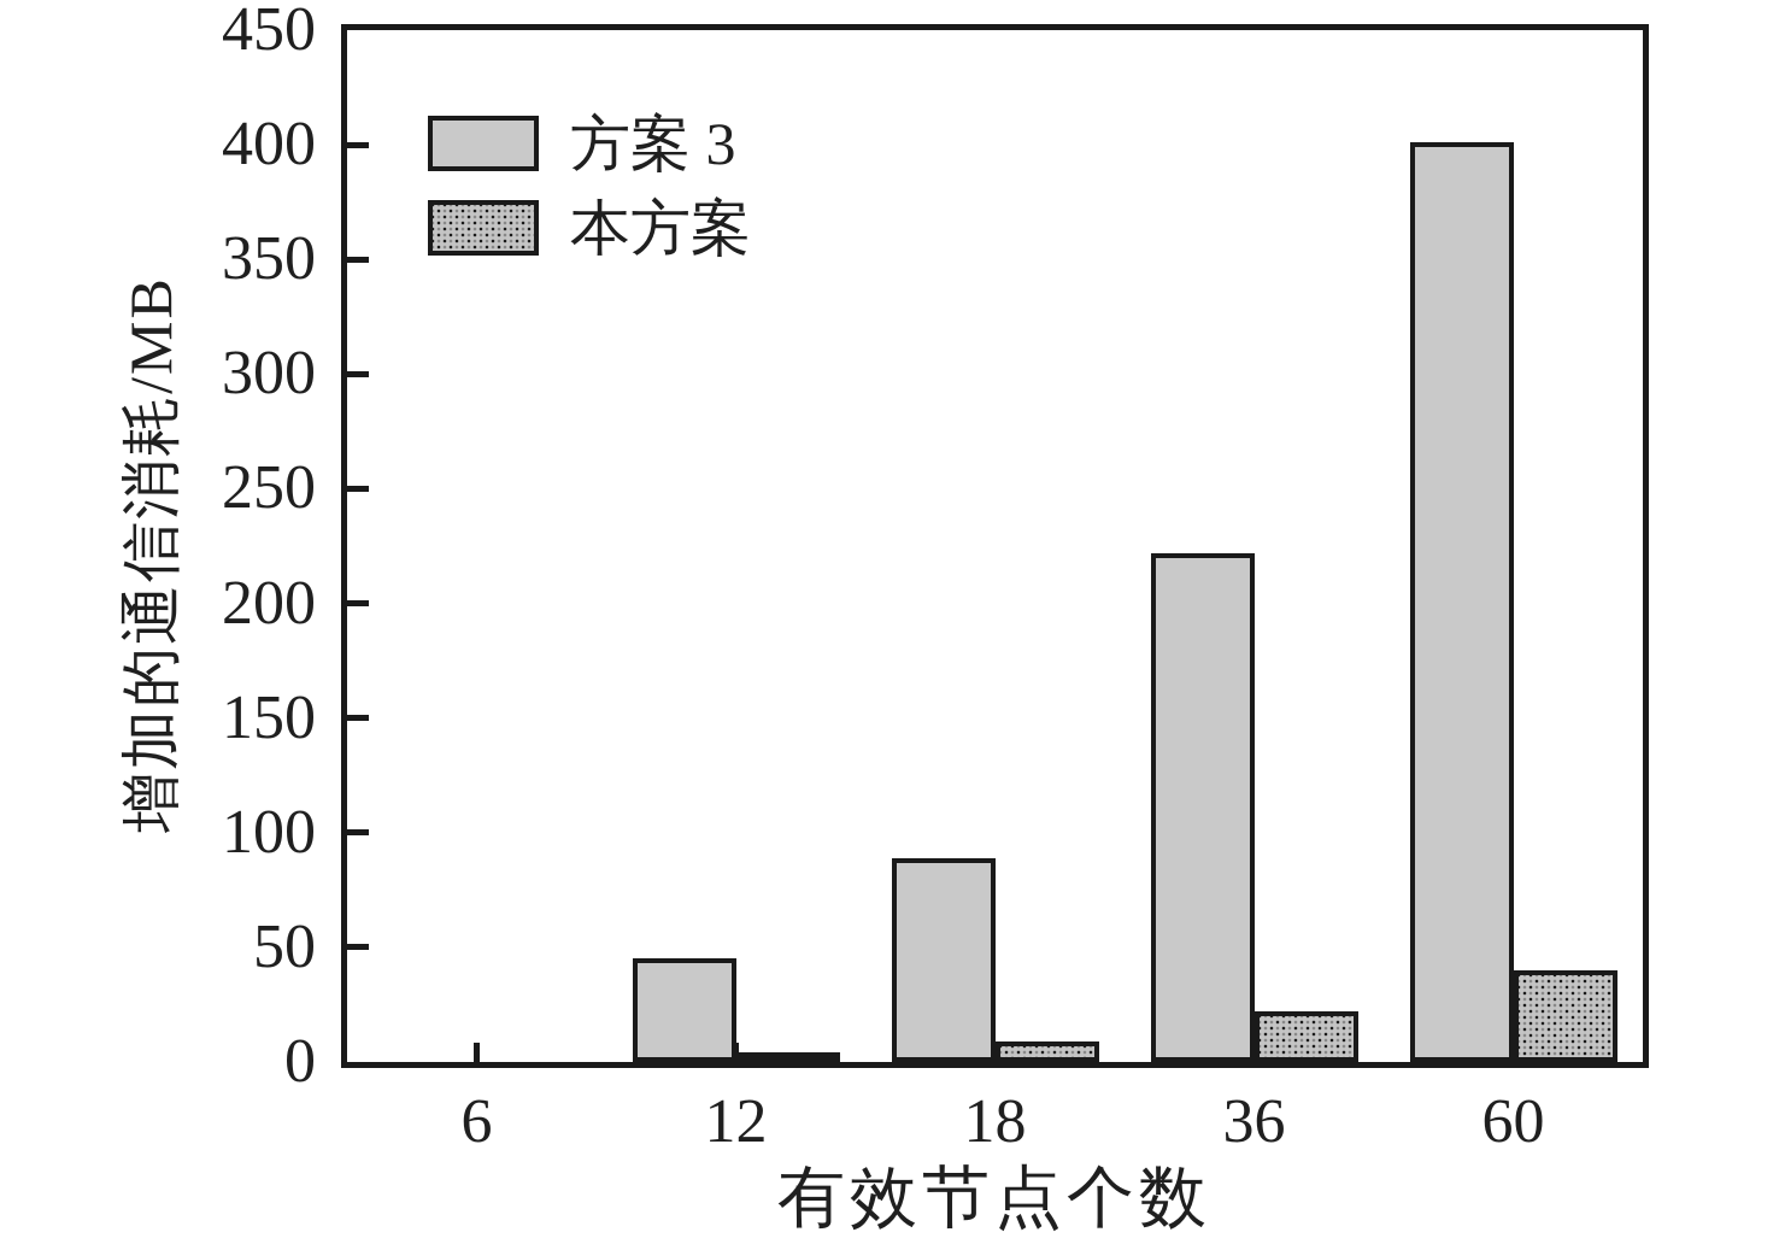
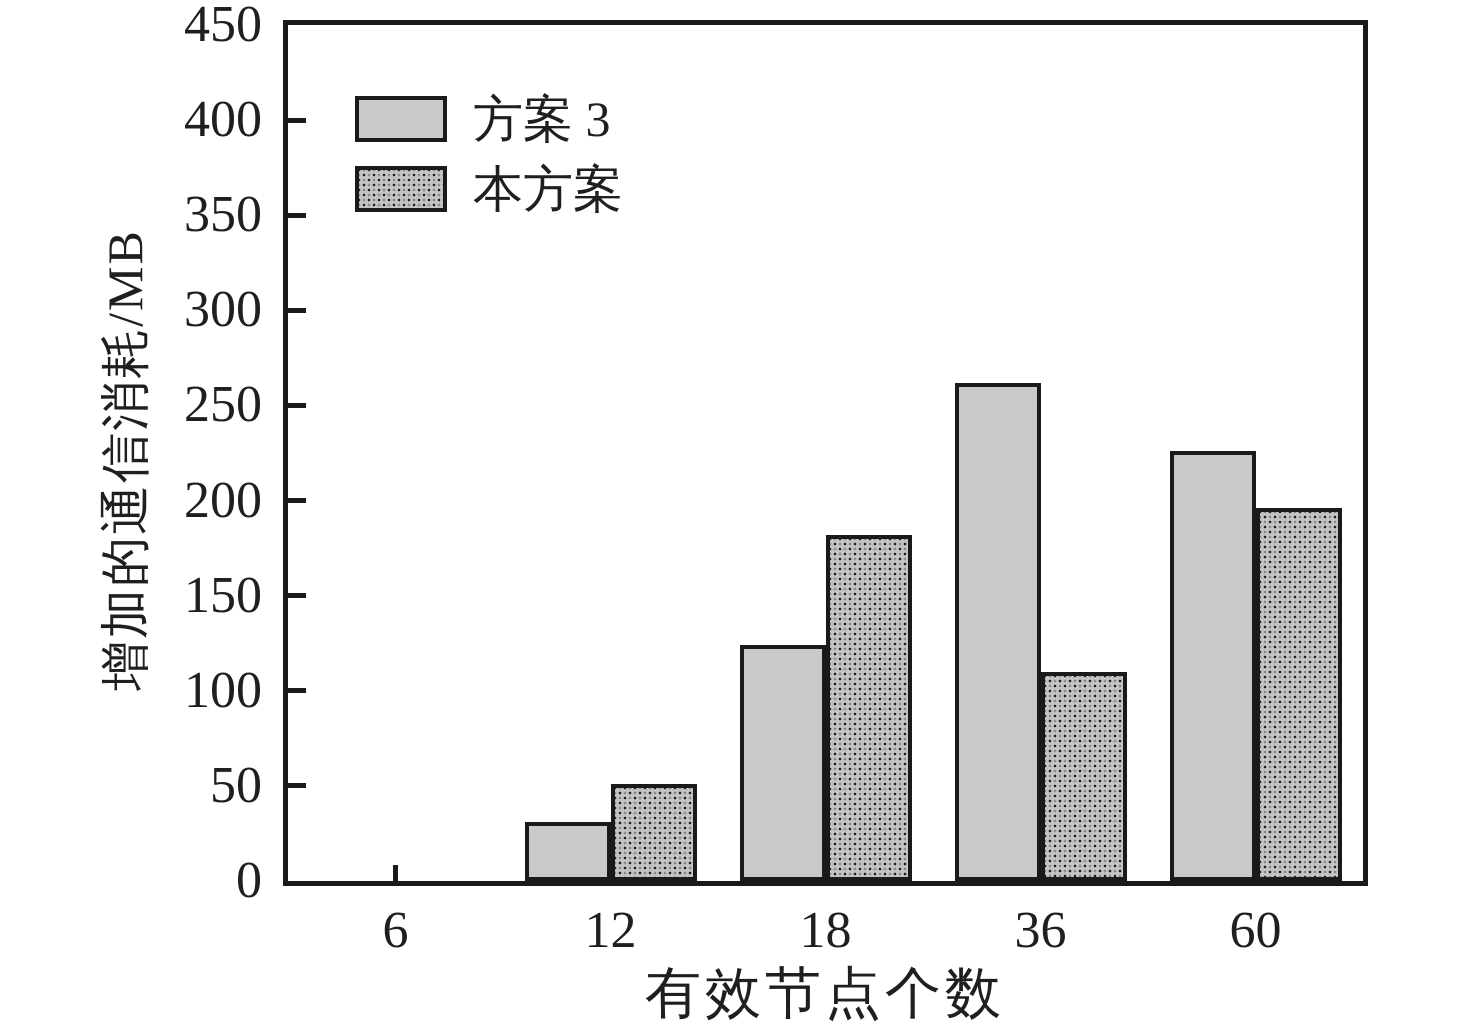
方案 3/12: 45 -> 31
本方案/12: 4 -> 51
方案 3/18: 89 -> 124
本方案/18: 9 -> 182
方案 3/36: 222 -> 262
本方案/36: 22 -> 110
方案 3/60: 401 -> 226
本方案/60: 40 -> 196
